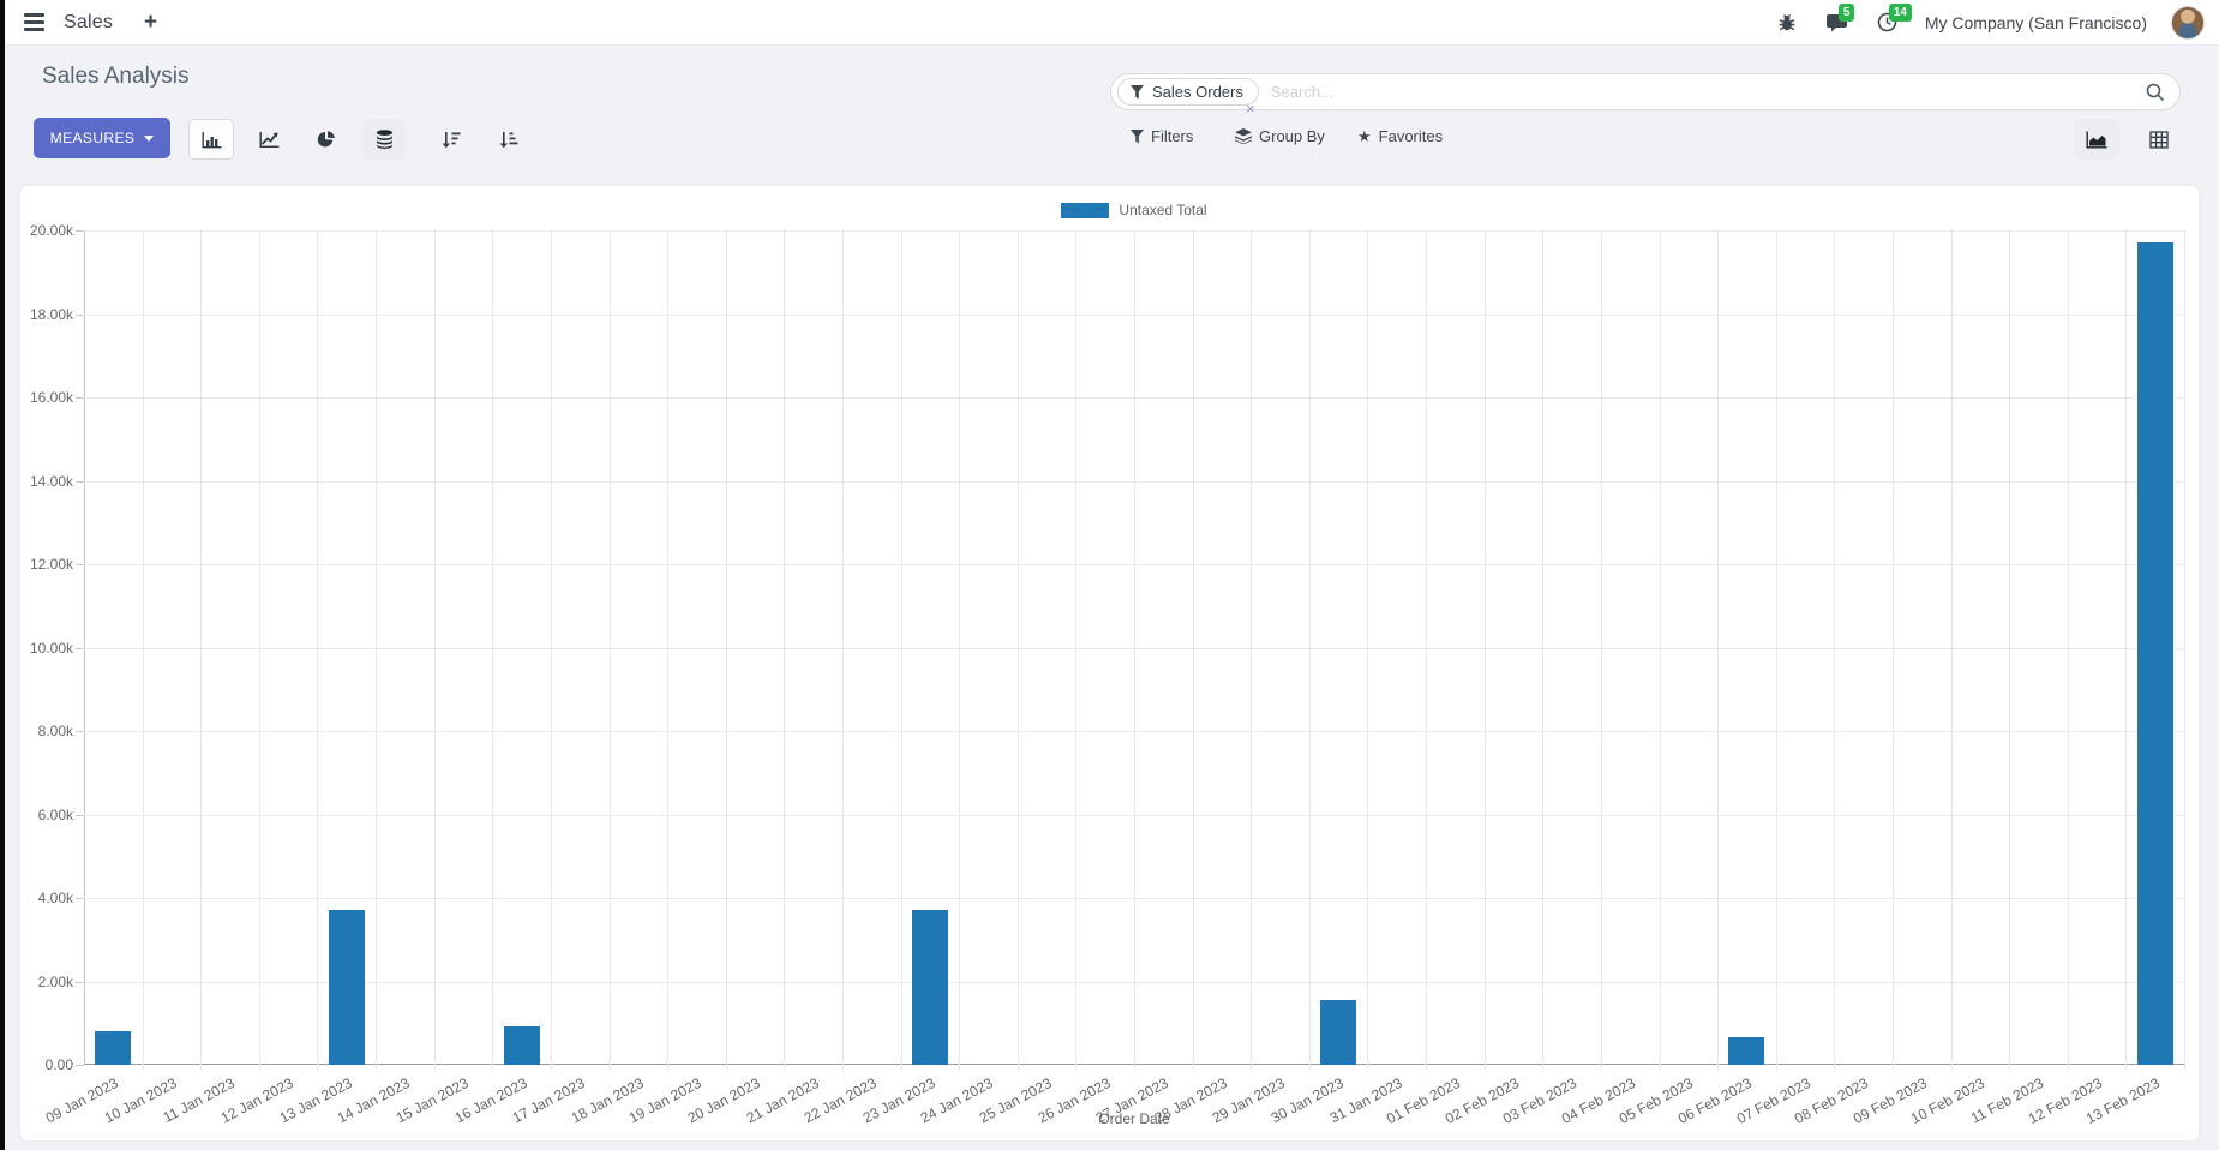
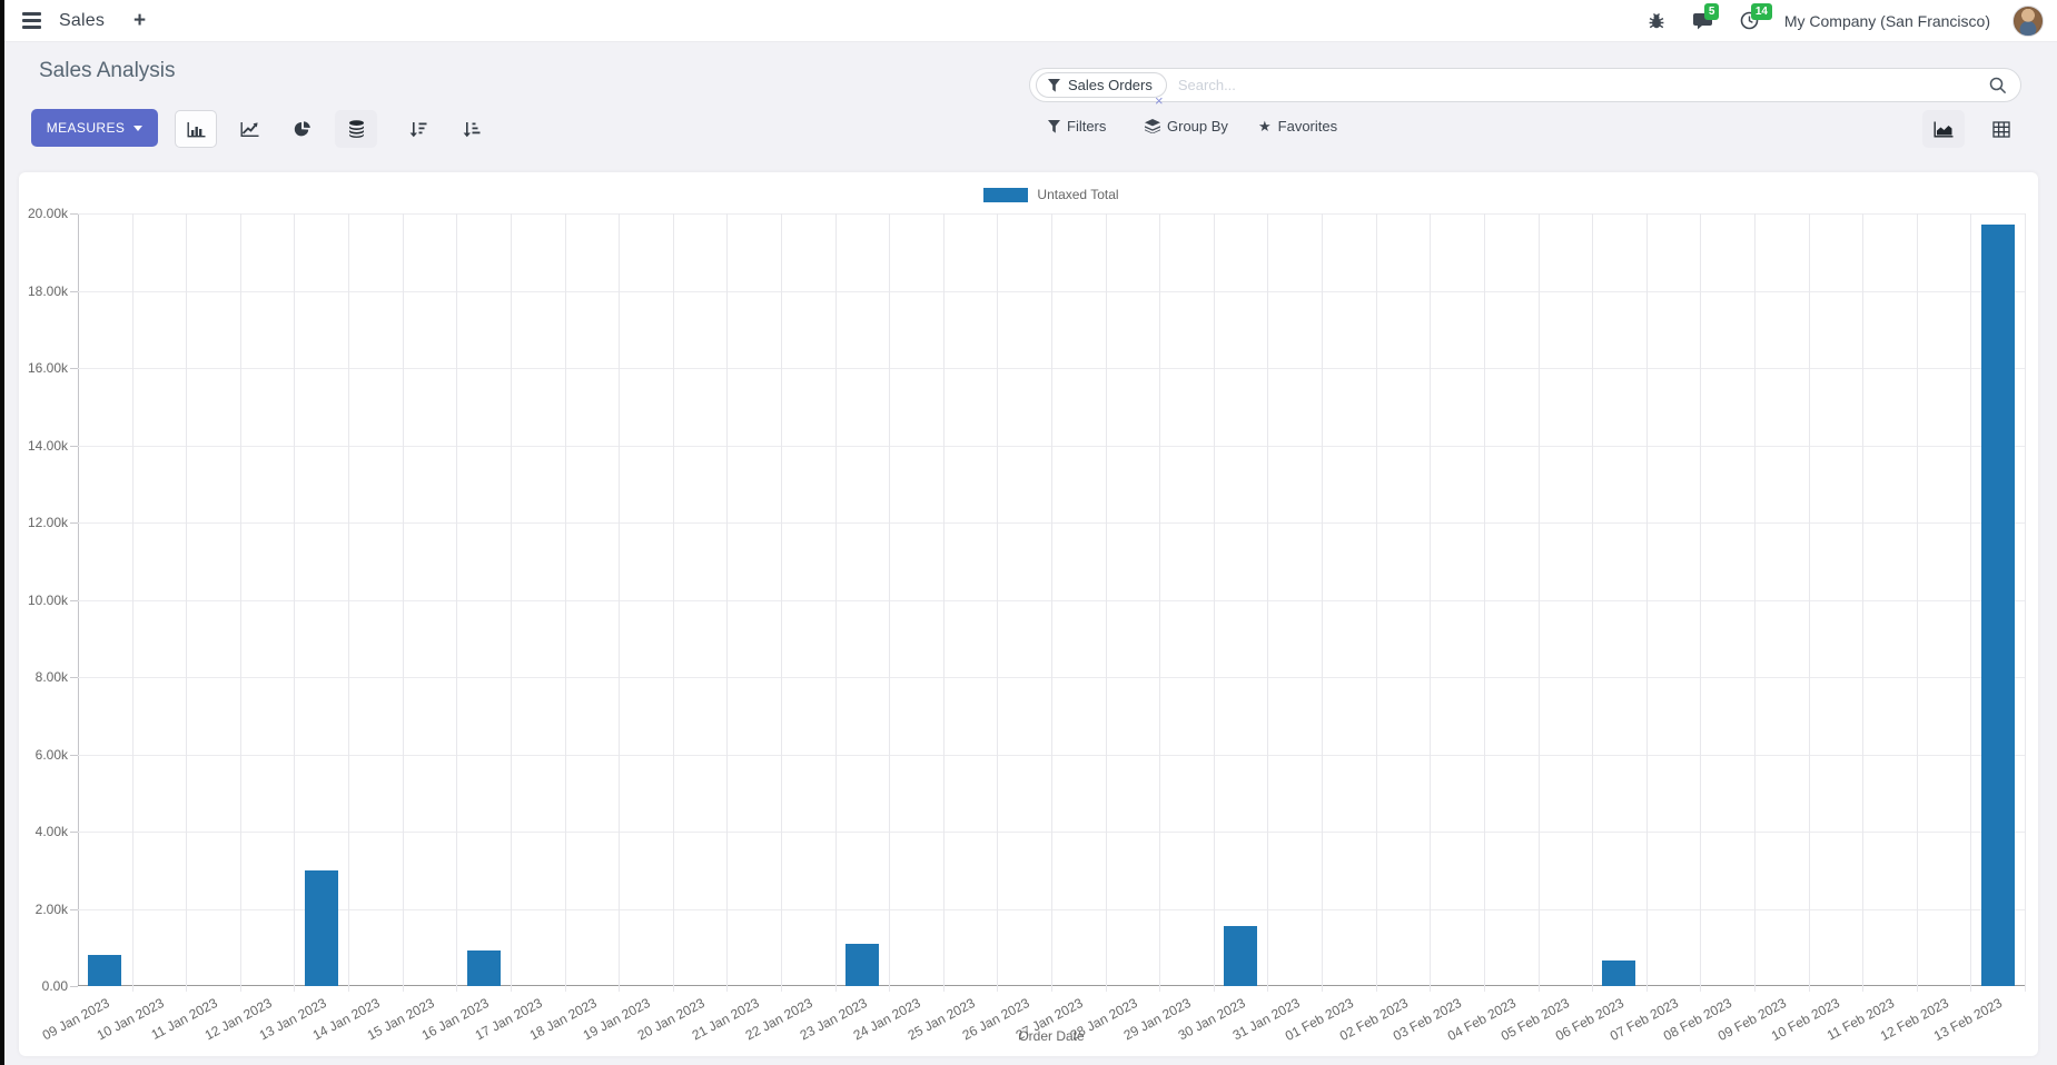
13 Jan 2023: 3.7k -> 3.0k
23 Jan 2023: 3.7k -> 1.1k
